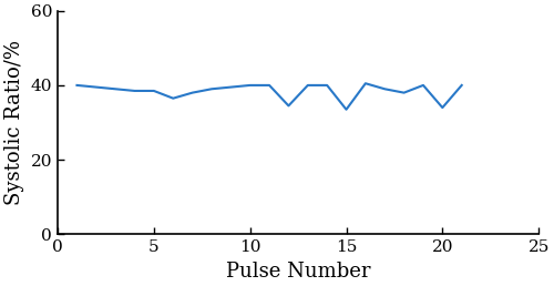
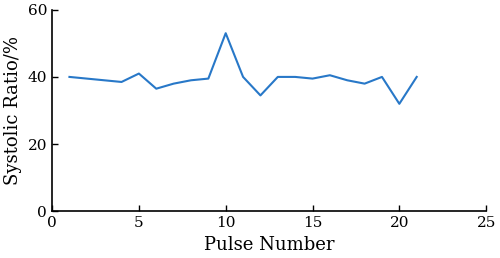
5: 38.5 -> 41.0
10: 40.0 -> 53.0
15: 33.5 -> 39.5
20: 34.0 -> 32.0
